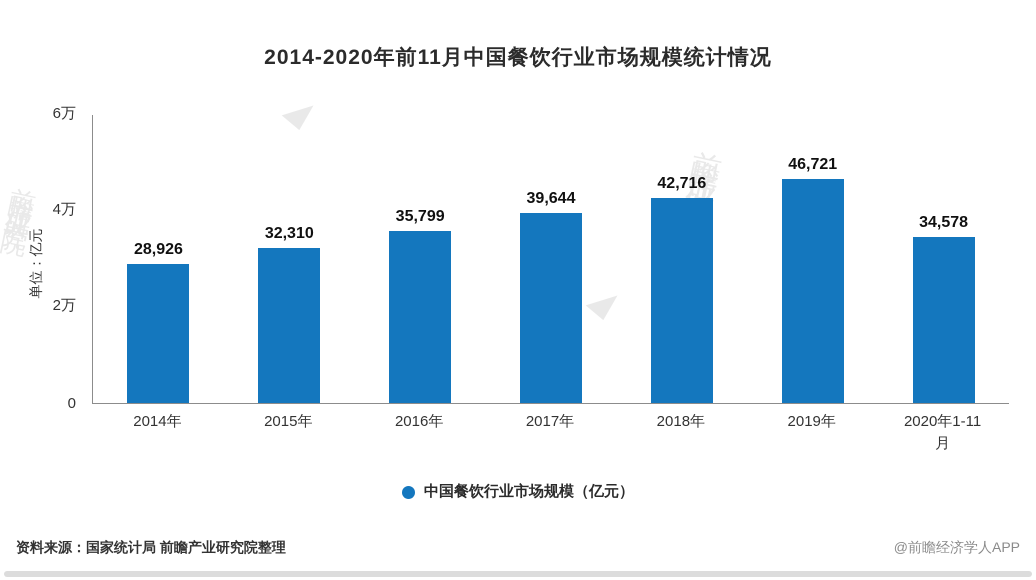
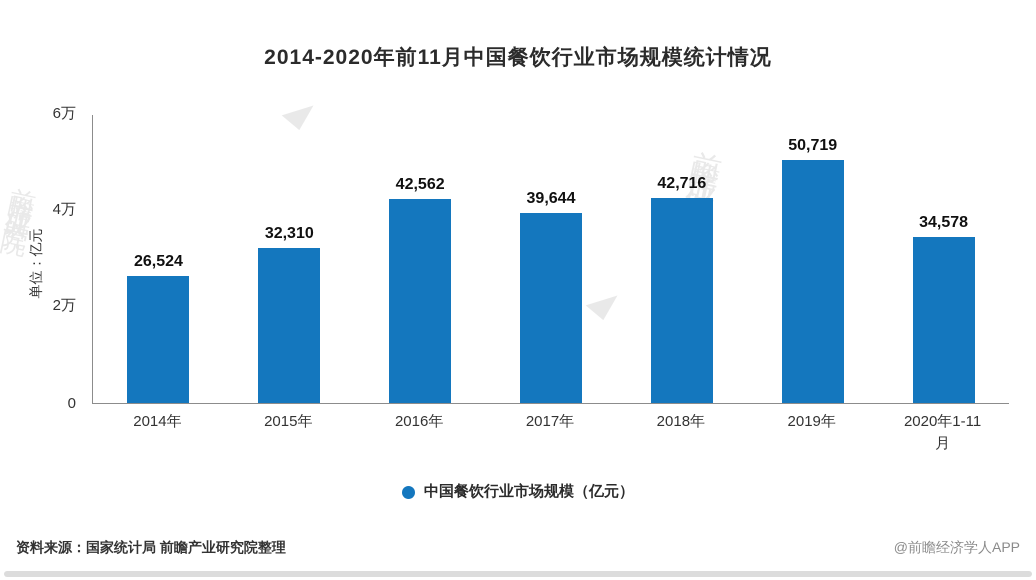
2014年: 28,926 -> 26,524
2016年: 35,799 -> 42,562
2019年: 46,721 -> 50,719
